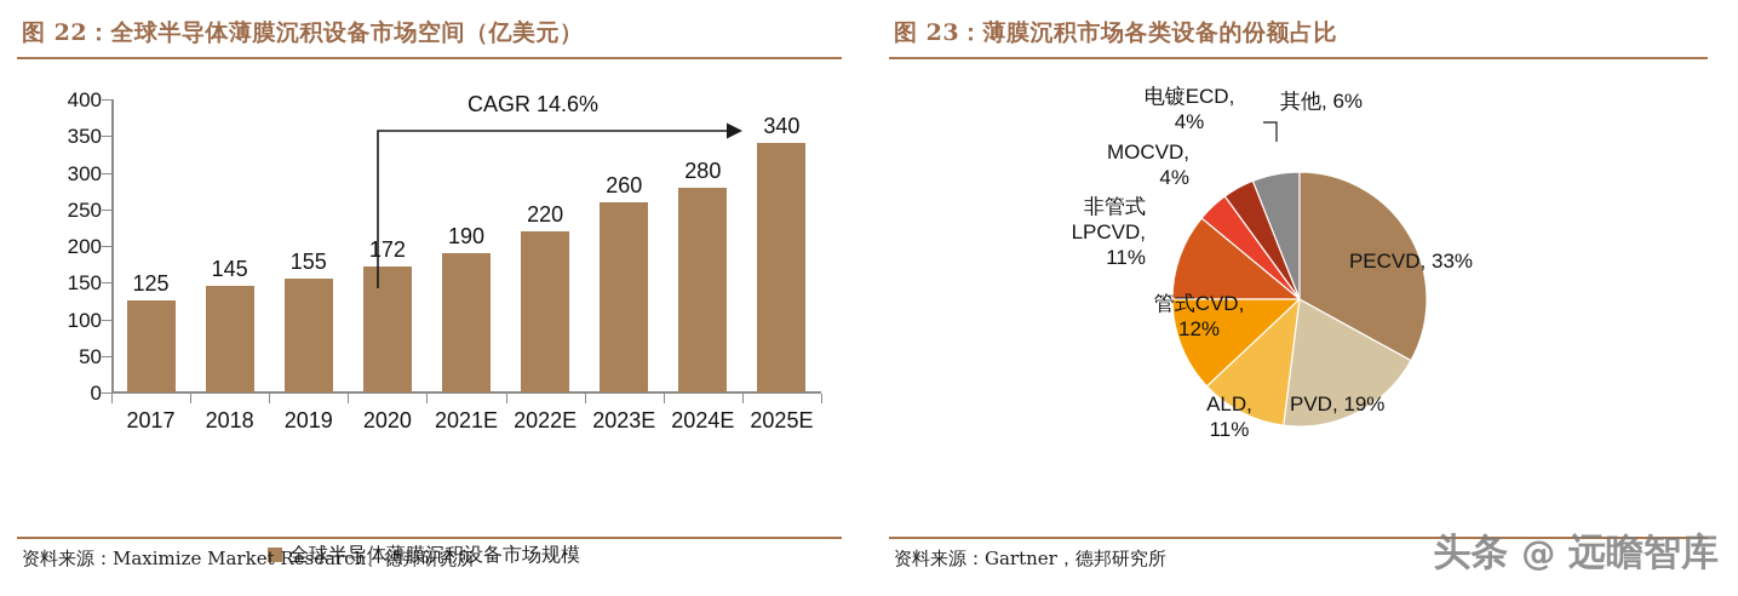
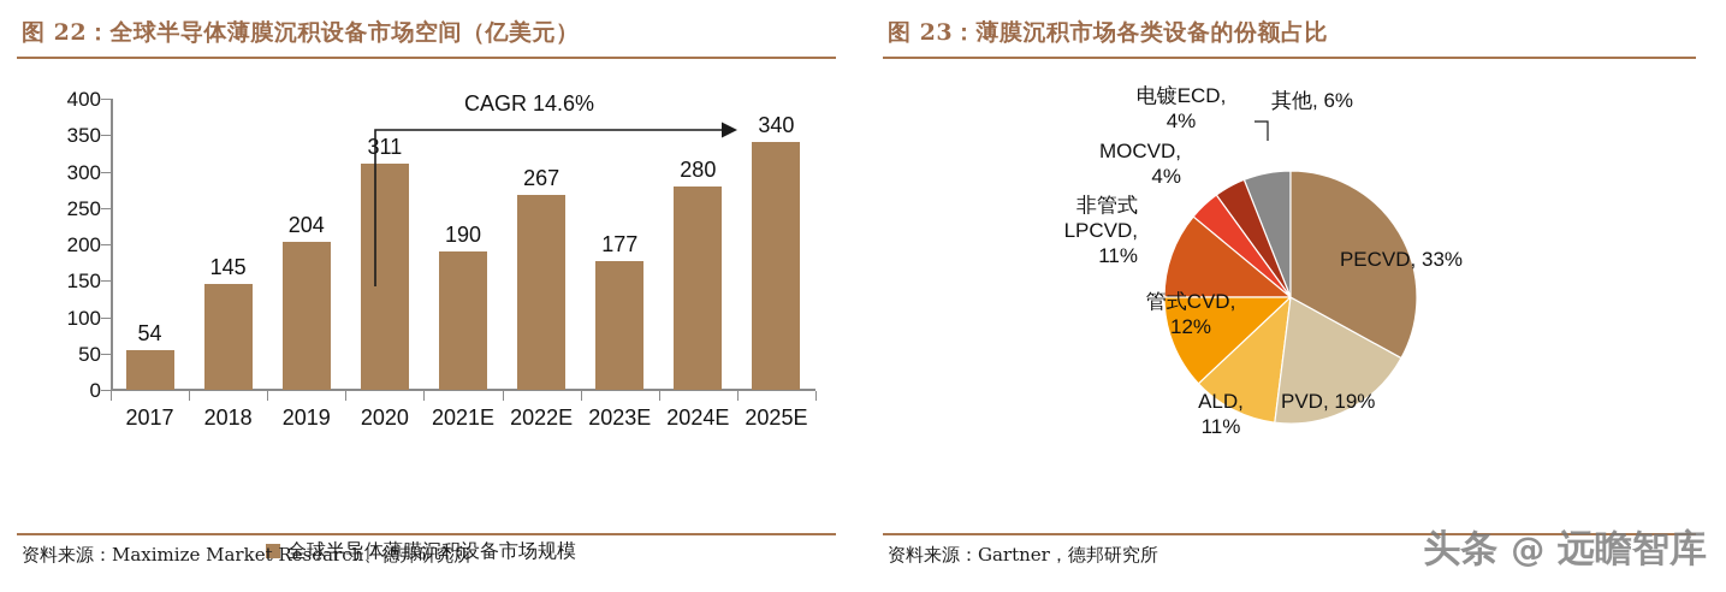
图 22：全球半导体薄膜沉积设备市场空间（亿美元）/2017: 125 -> 54
图 22：全球半导体薄膜沉积设备市场空间（亿美元）/2019: 155 -> 204
图 22：全球半导体薄膜沉积设备市场空间（亿美元）/2020: 172 -> 311
图 22：全球半导体薄膜沉积设备市场空间（亿美元）/2022E: 220 -> 267
图 22：全球半导体薄膜沉积设备市场空间（亿美元）/2023E: 260 -> 177
